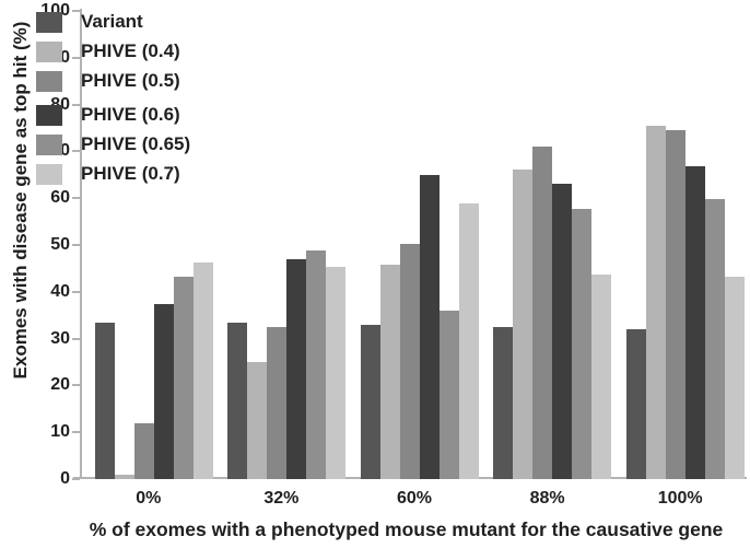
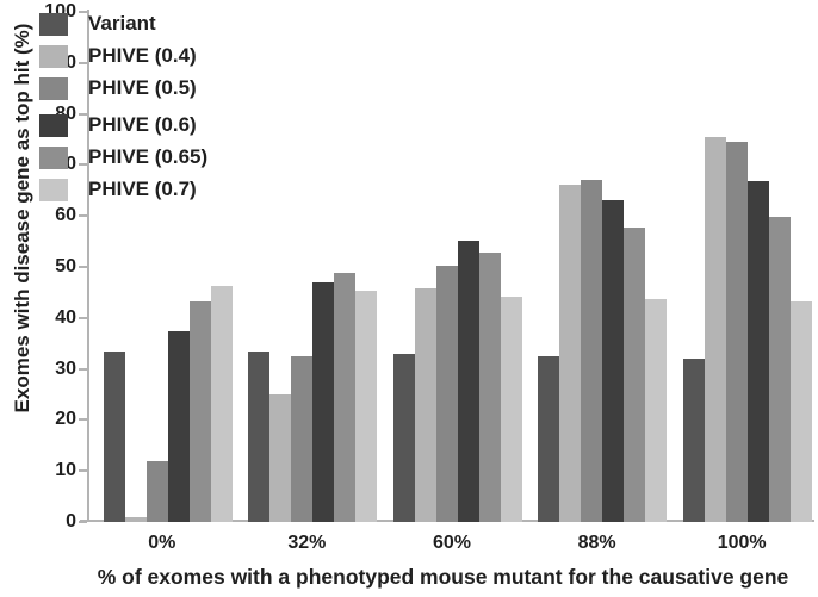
PHIVE (0.6)/60%: 65 -> 55
PHIVE (0.65)/60%: 36 -> 53
PHIVE (0.7)/60%: 59 -> 44
PHIVE (0.5)/88%: 71 -> 67
